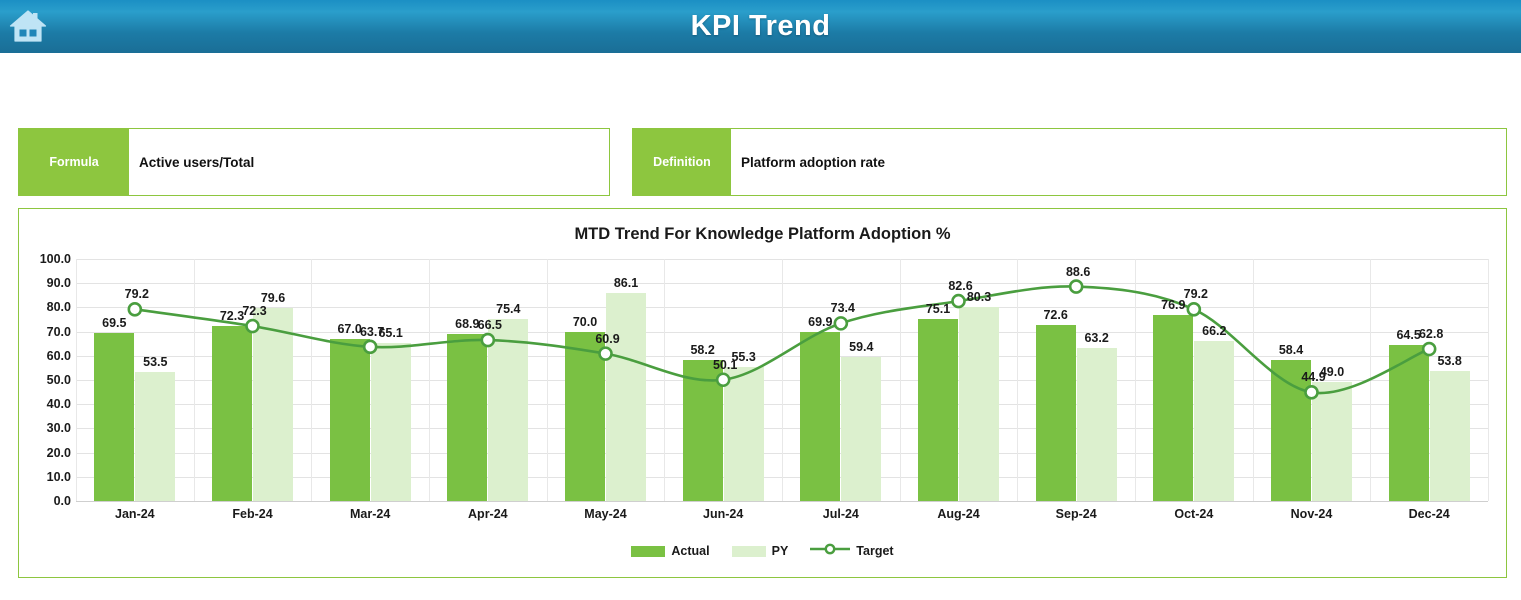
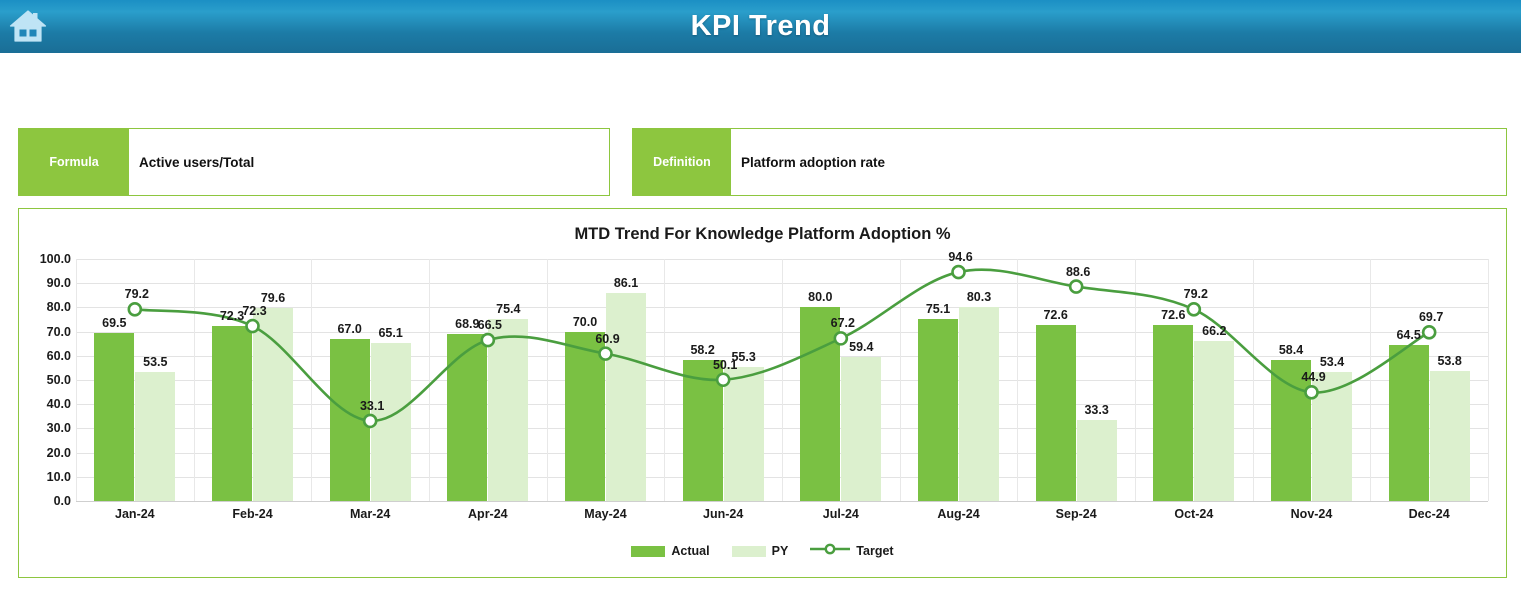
Target/Mar-24: 63.7 -> 33.1
Actual/Jul-24: 69.9 -> 80.0
Target/Jul-24: 73.4 -> 67.2
Target/Aug-24: 82.6 -> 94.6
PY/Sep-24: 63.2 -> 33.3
Actual/Oct-24: 76.9 -> 72.6
PY/Nov-24: 49.0 -> 53.4
Target/Dec-24: 62.8 -> 69.7
